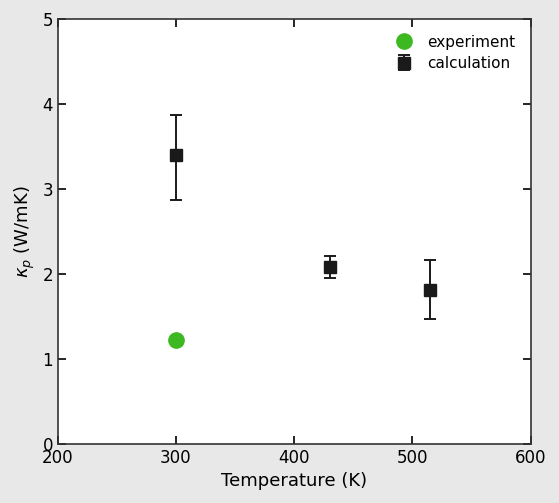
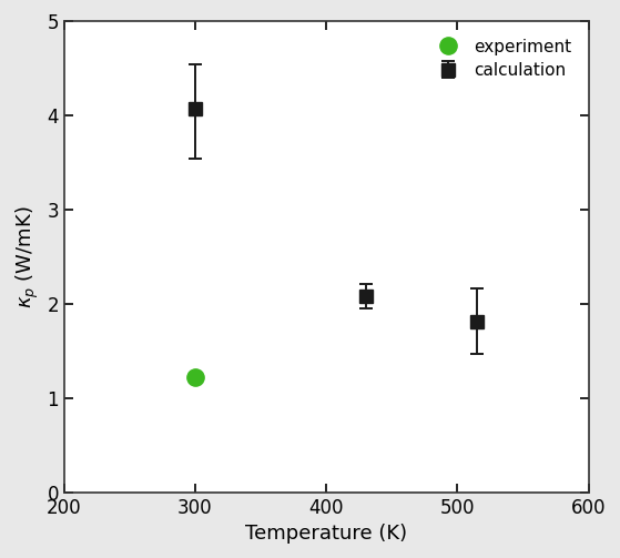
300: 3.40 -> 4.08
